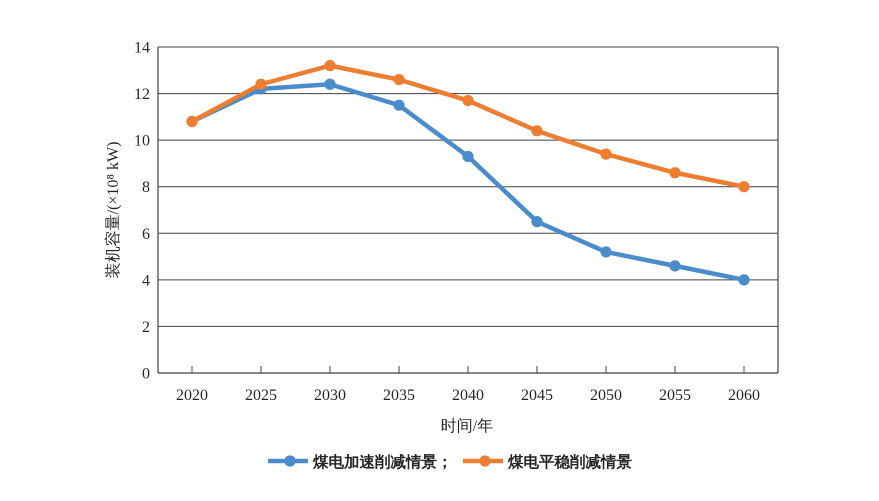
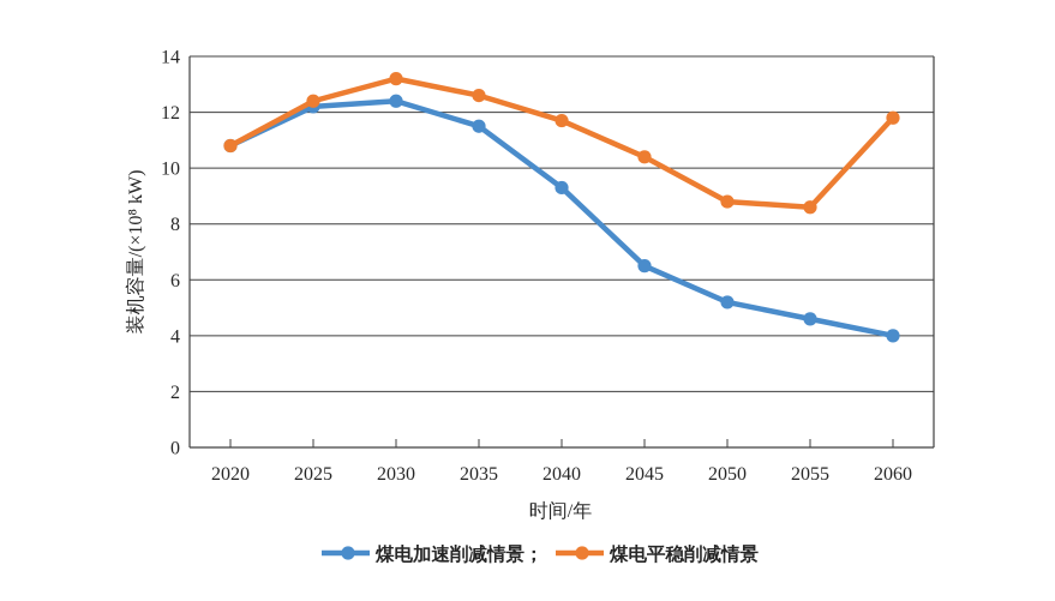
煤电平稳削减情景/2050: 9.4 -> 8.8
煤电平稳削减情景/2060: 8.0 -> 11.8
